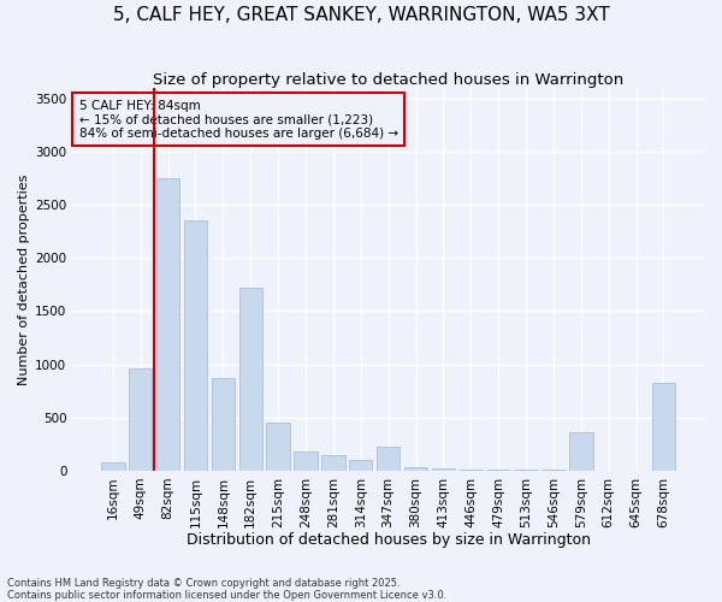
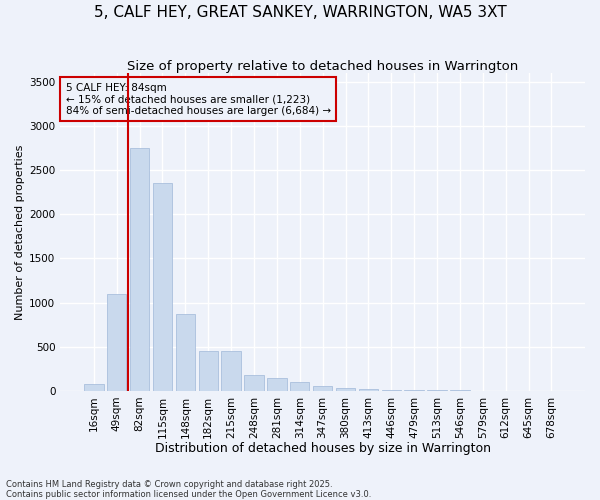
49sqm: 960 -> 1100
182sqm: 1720 -> 450
347sqm: 220 -> 60
579sqm: 360 -> 0
678sqm: 820 -> 0
